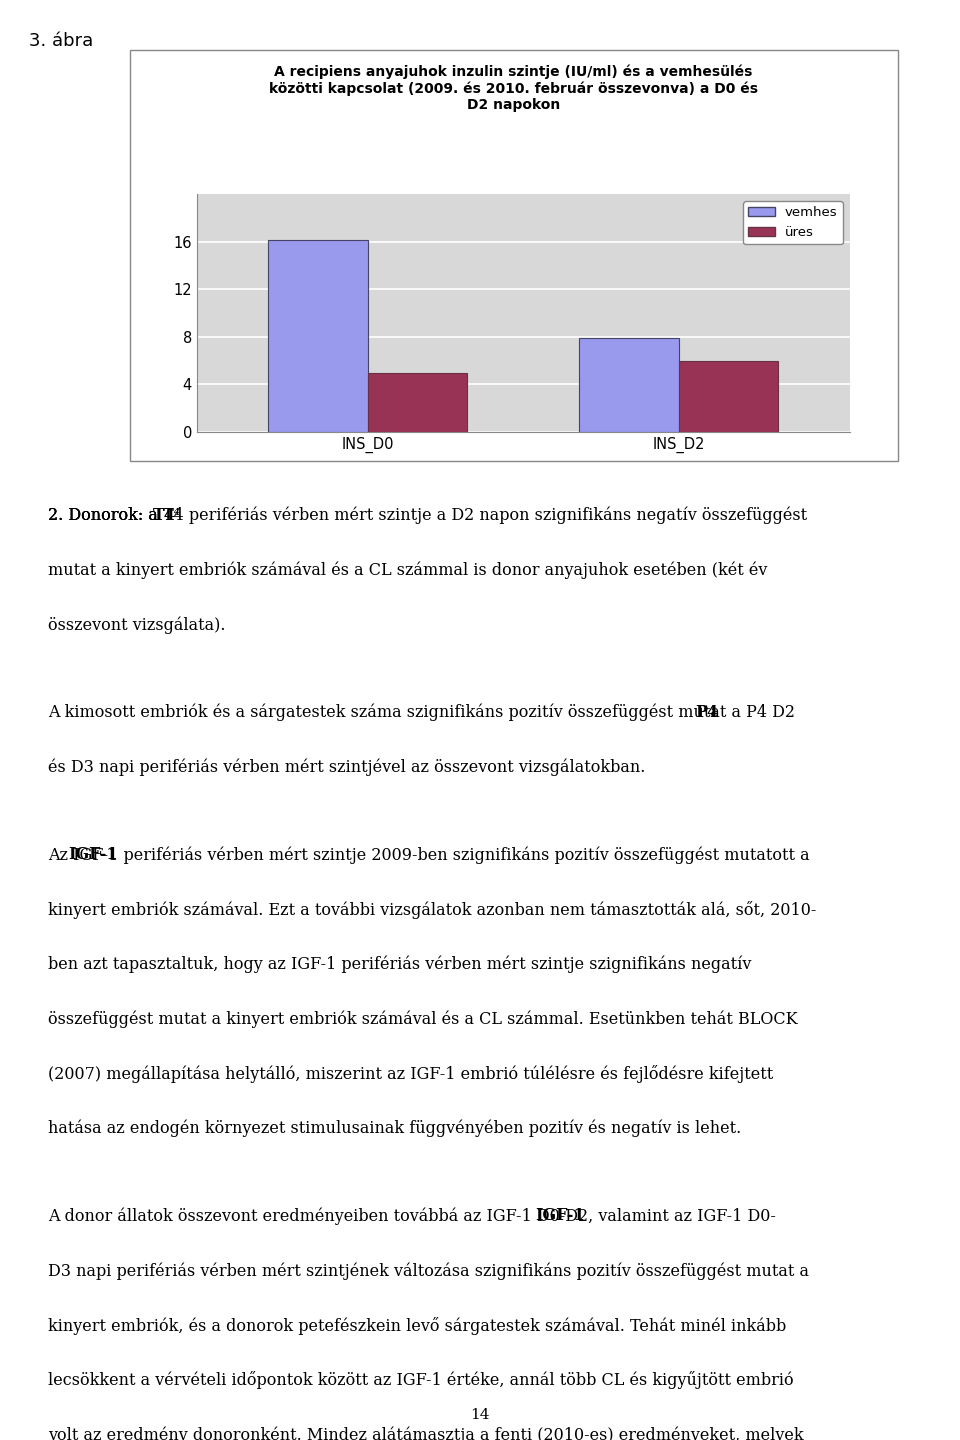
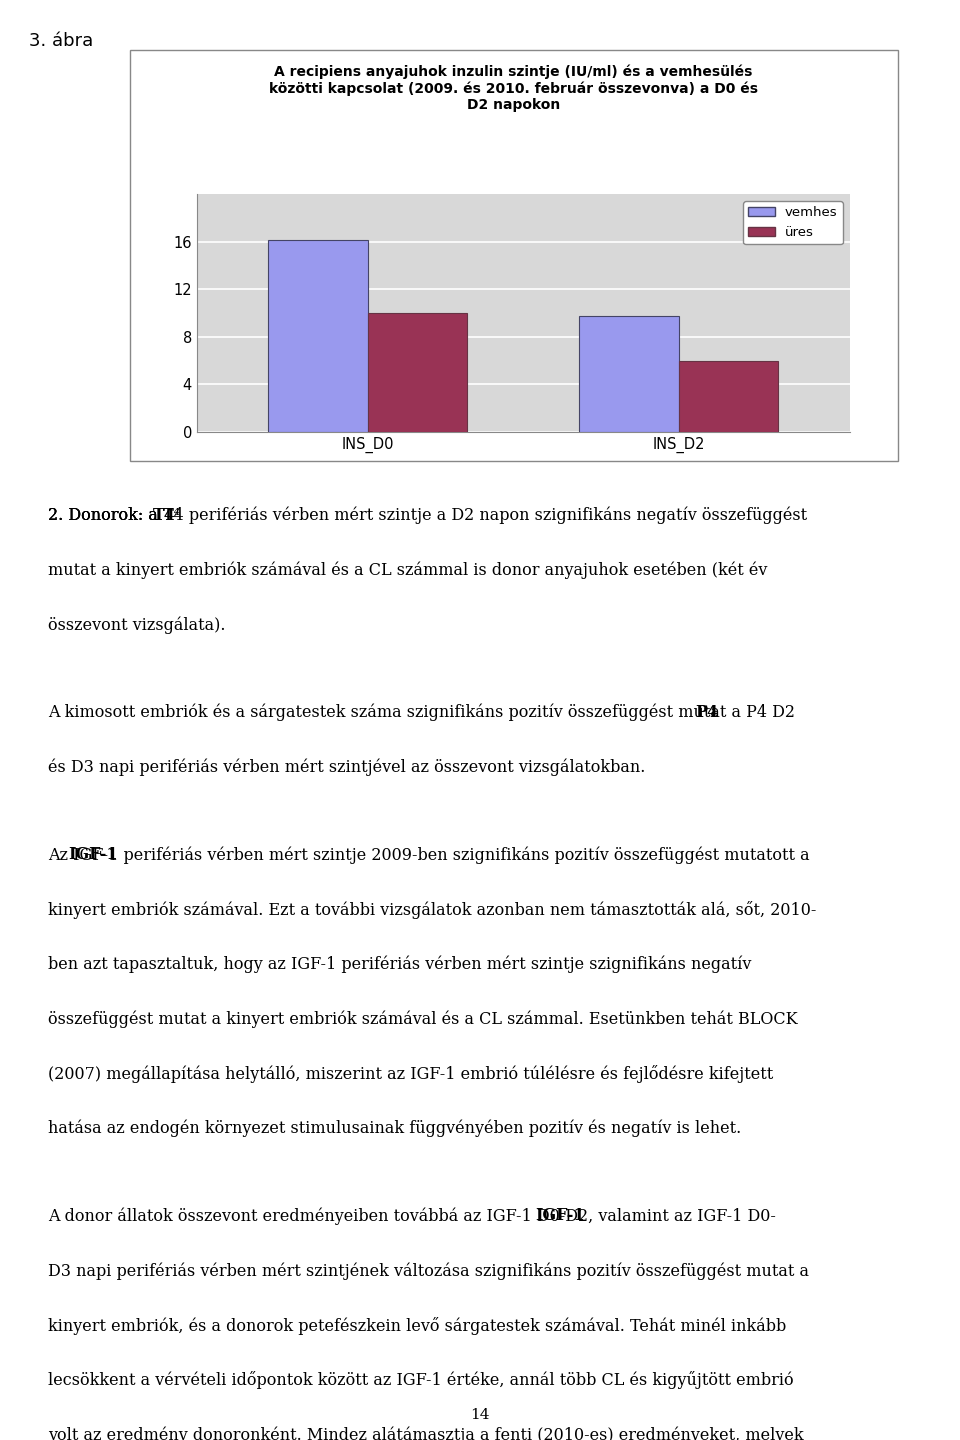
üres/INS_D0: 5 -> 10
vemhes/INS_D2: 7.9 -> 9.8
